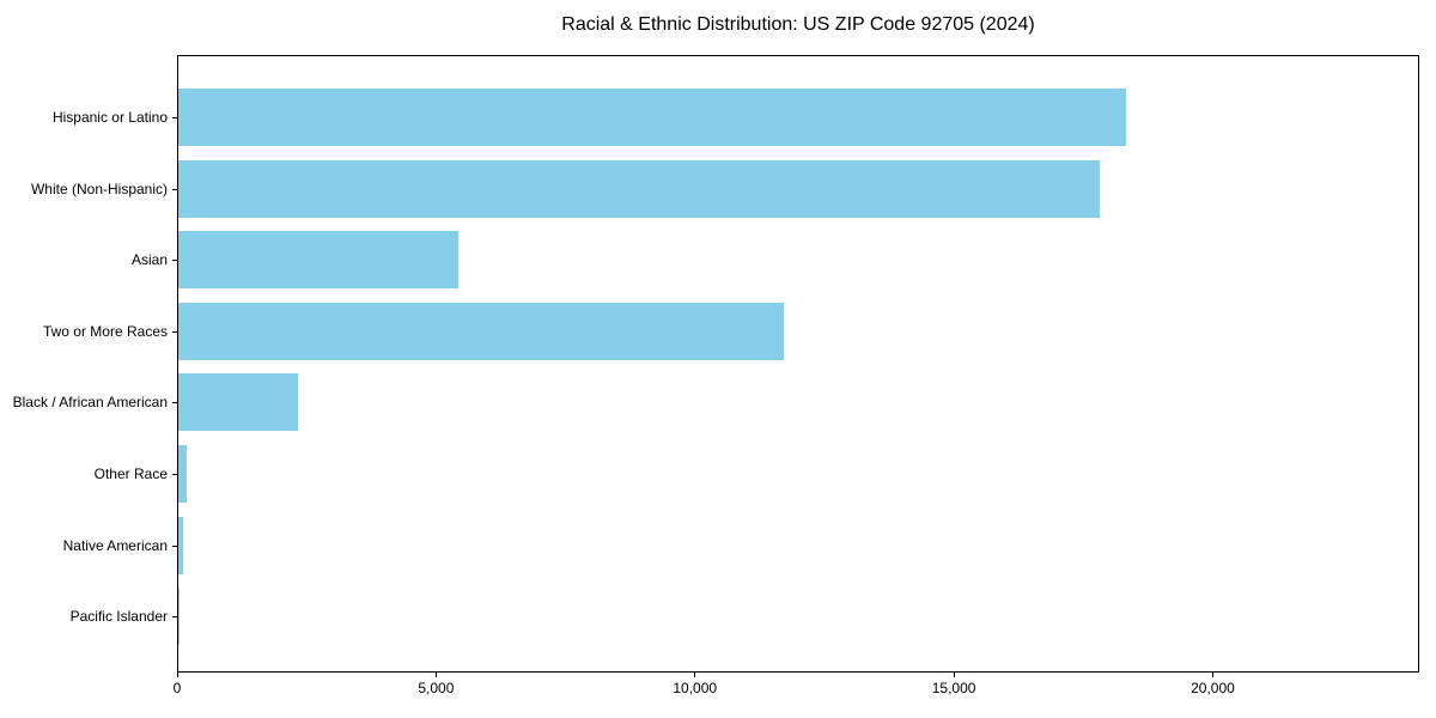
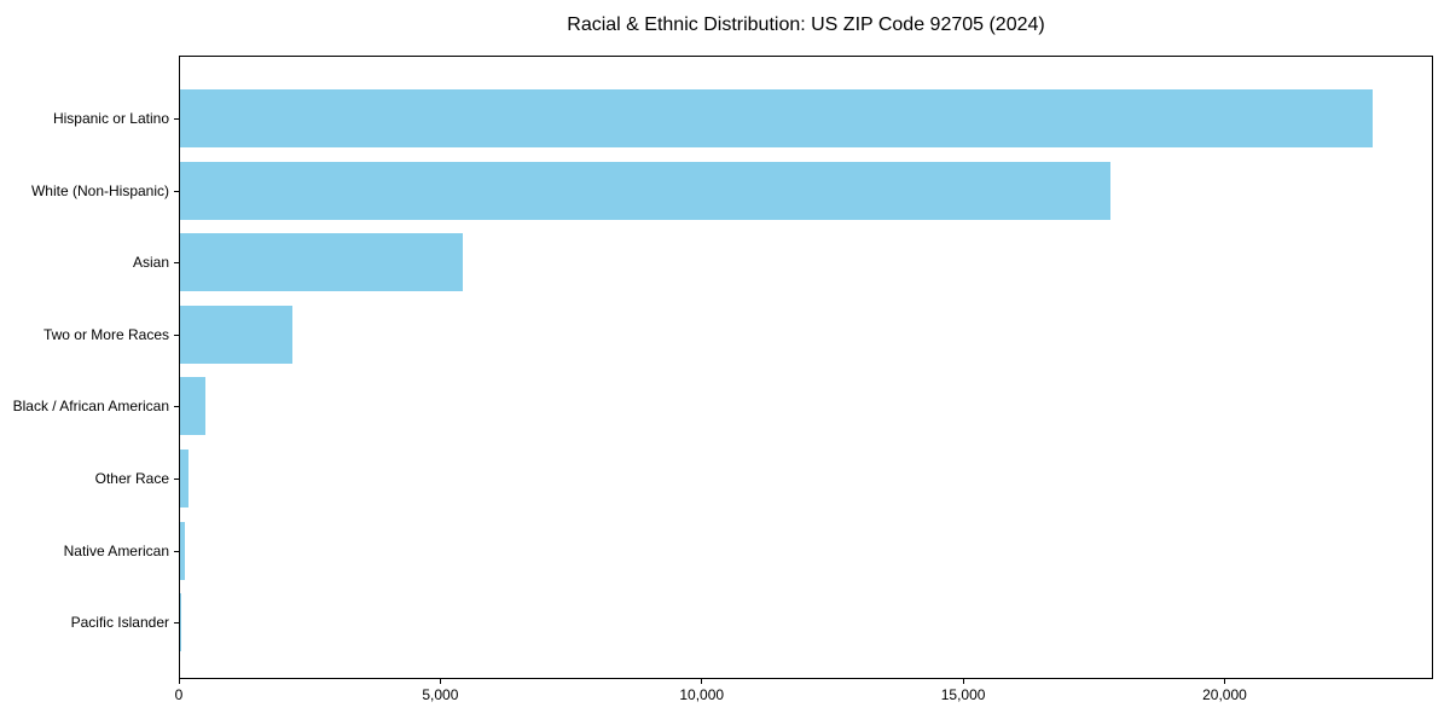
Hispanic or Latino: 18300 -> 22800
Two or More Races: 11700 -> 2200
Black / African American: 2300 -> 500
